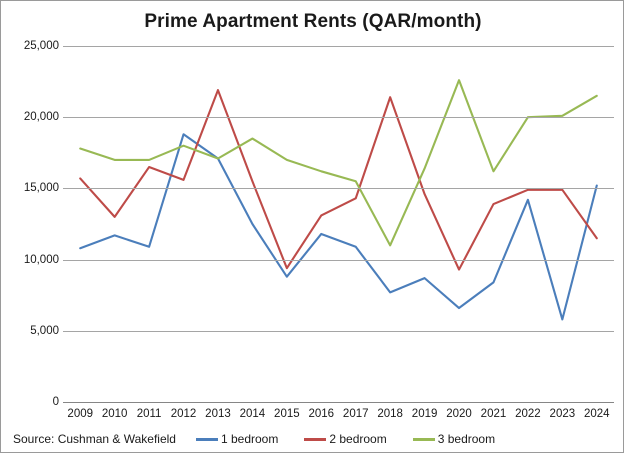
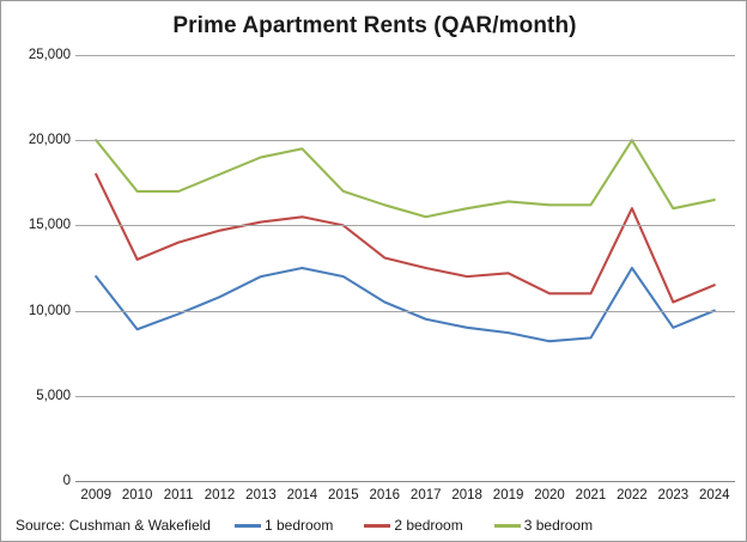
1 bedroom/2009: 10800 -> 12000
2 bedroom/2009: 15700 -> 18000
3 bedroom/2009: 17800 -> 20000
1 bedroom/2010: 11700 -> 8900
1 bedroom/2011: 10900 -> 9800
2 bedroom/2011: 16500 -> 14000
1 bedroom/2012: 18800 -> 10800
2 bedroom/2012: 15600 -> 14700
1 bedroom/2013: 17100 -> 12000
2 bedroom/2013: 21900 -> 15200
3 bedroom/2013: 17100 -> 19000
3 bedroom/2014: 18500 -> 19500
1 bedroom/2015: 8800 -> 12000
2 bedroom/2015: 9400 -> 15000
1 bedroom/2016: 11800 -> 10500
1 bedroom/2017: 10900 -> 9500
2 bedroom/2017: 14300 -> 12500
1 bedroom/2018: 7700 -> 9000
2 bedroom/2018: 21400 -> 12000
3 bedroom/2018: 11000 -> 16000
2 bedroom/2019: 14600 -> 12200
1 bedroom/2020: 6600 -> 8200
2 bedroom/2020: 9300 -> 11000
3 bedroom/2020: 22600 -> 16200
2 bedroom/2021: 13900 -> 11000
1 bedroom/2022: 14200 -> 12500
2 bedroom/2022: 14900 -> 16000
1 bedroom/2023: 5800 -> 9000
2 bedroom/2023: 14900 -> 10500
3 bedroom/2023: 20100 -> 16000
1 bedroom/2024: 15200 -> 10000
3 bedroom/2024: 21500 -> 16500
